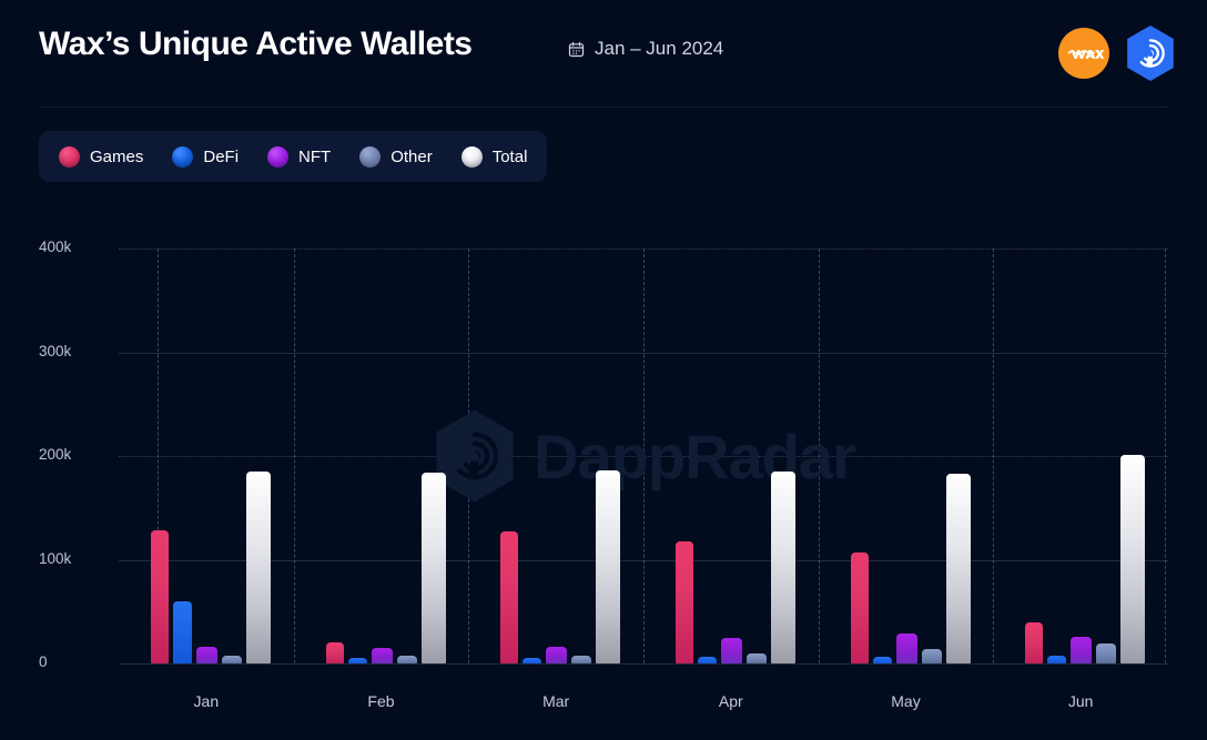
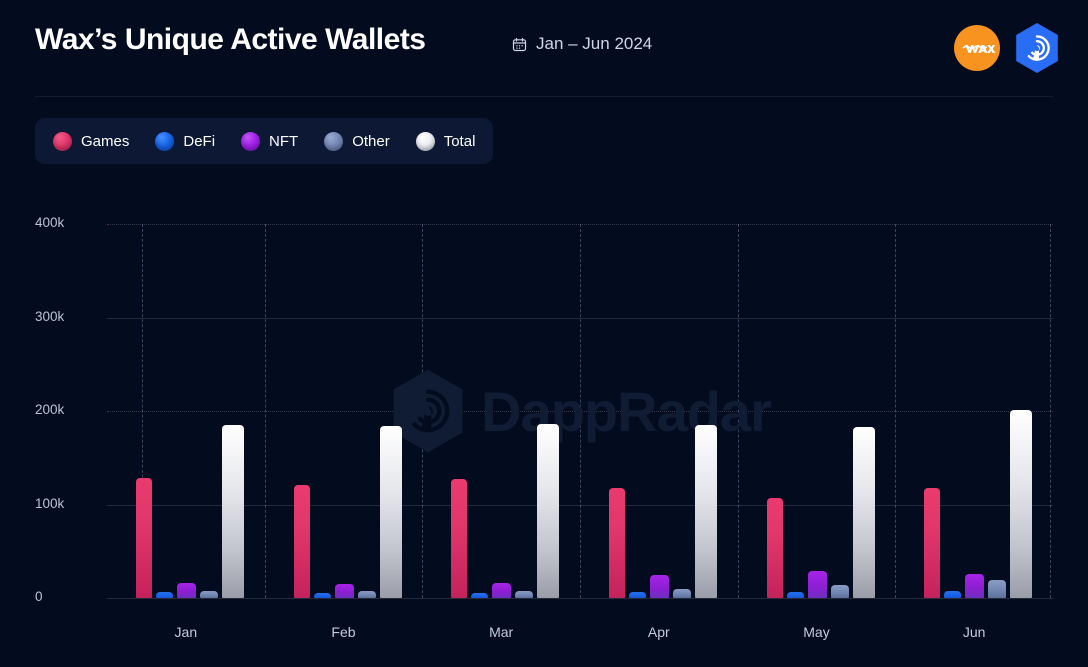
DeFi/Jan: 60k -> 10k
Games/Feb: 20k -> 120k
Games/Jun: 40k -> 120k
